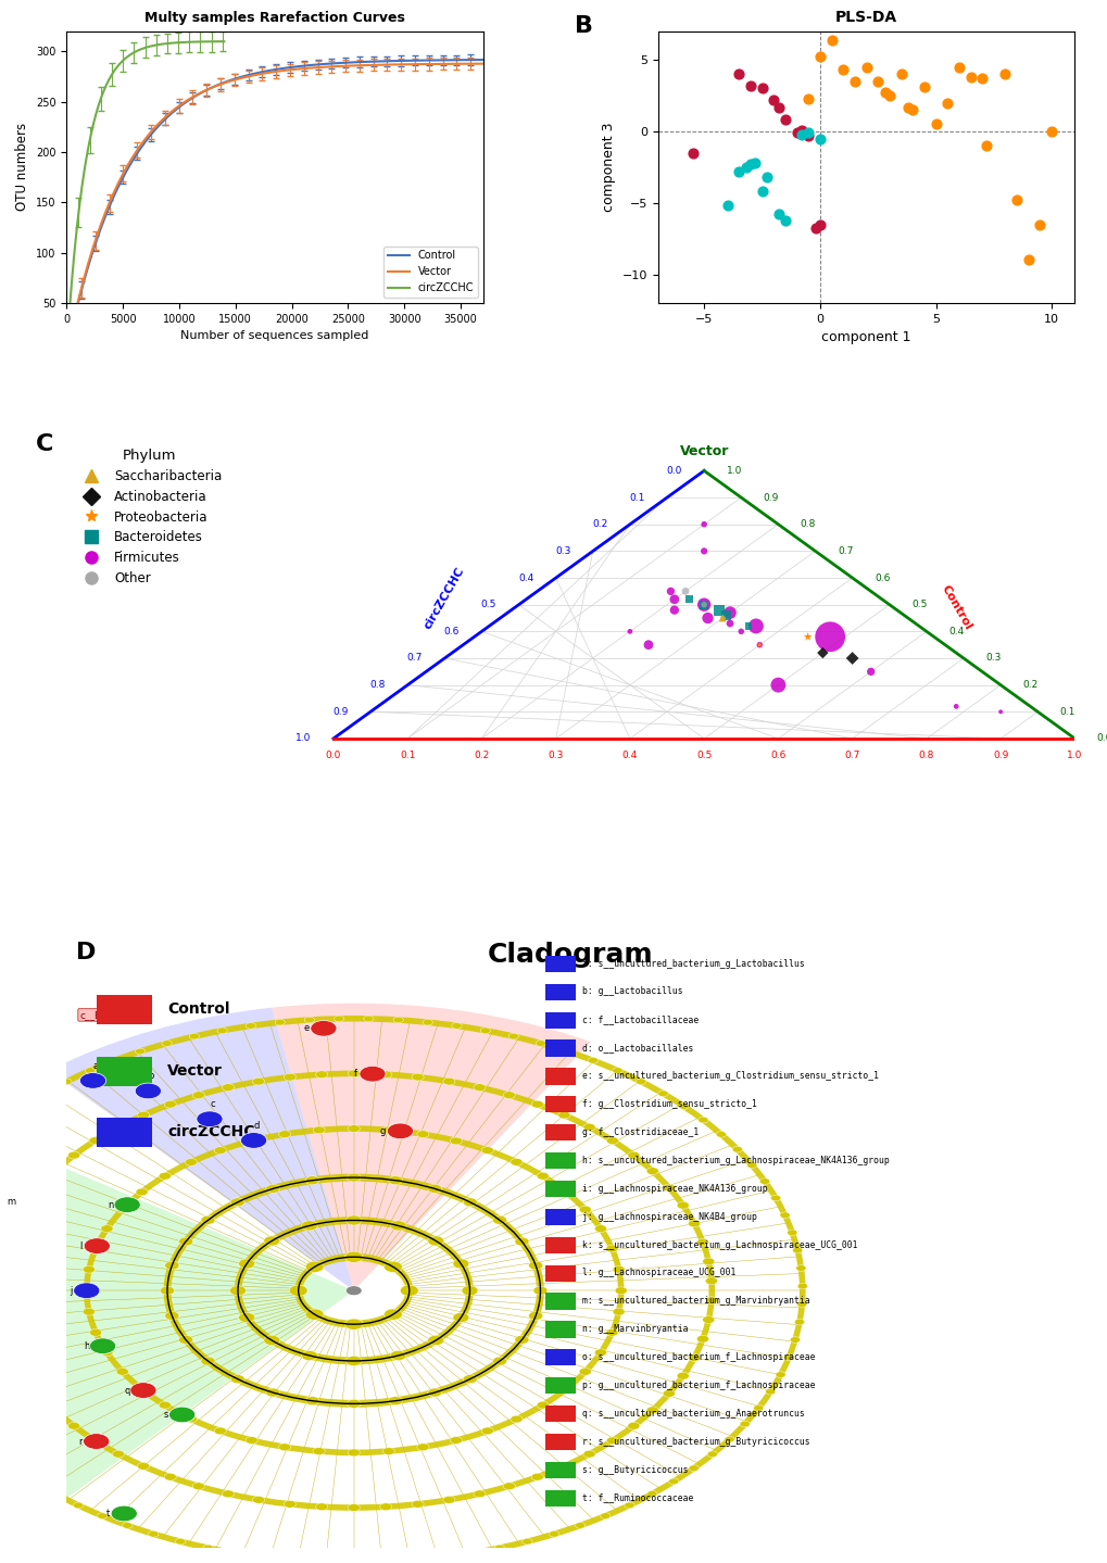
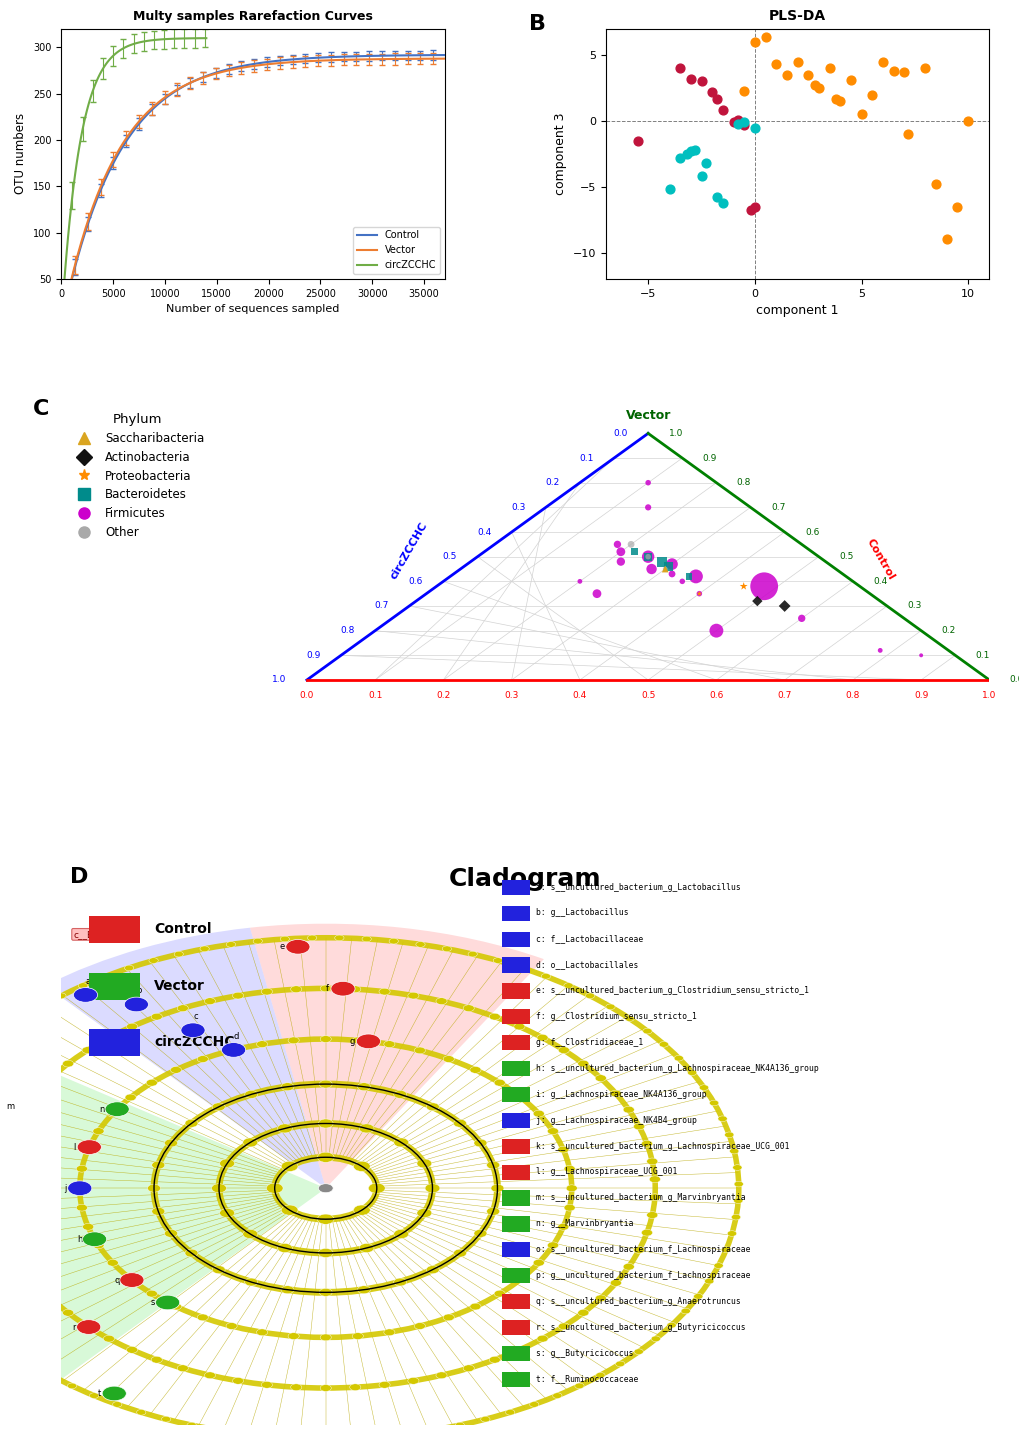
PLS-DA/circZCCHC/0: 5.2 -> 6.0
